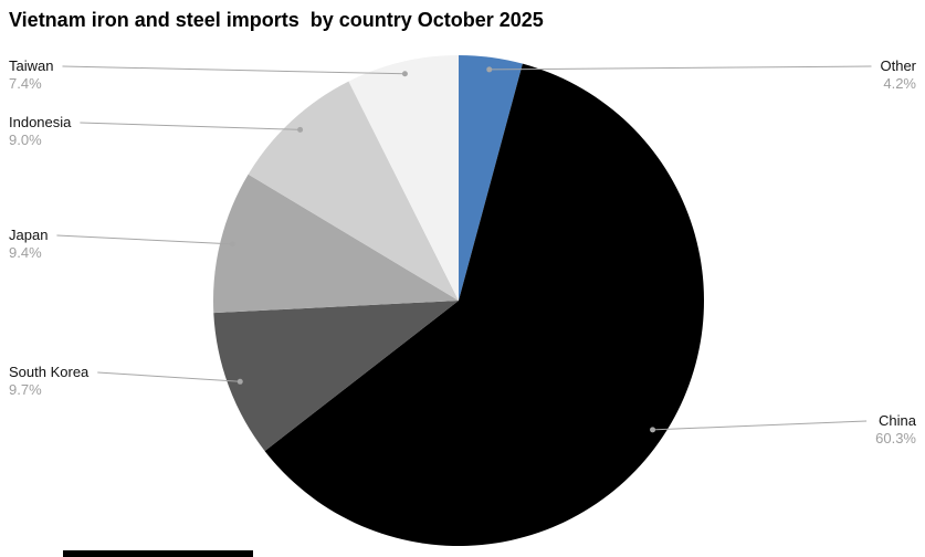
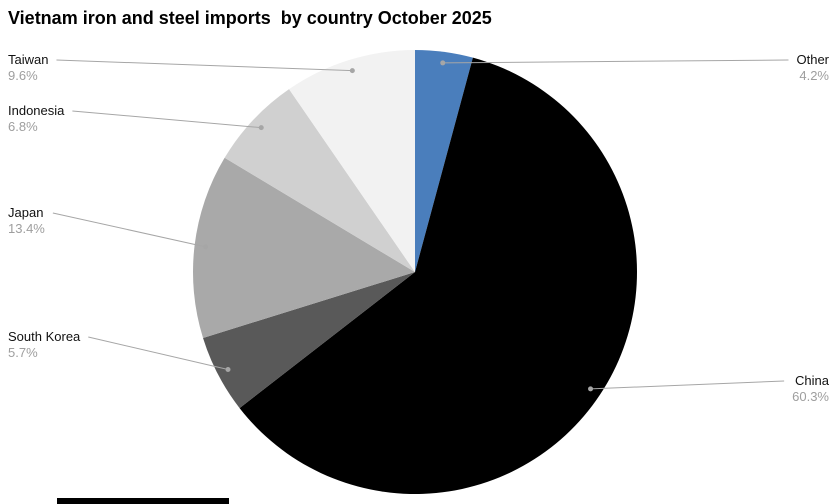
South Korea: 9.7% -> 5.7%
Japan: 9.4% -> 13.4%
Indonesia: 9.0% -> 6.8%
Taiwan: 7.4% -> 9.6%
